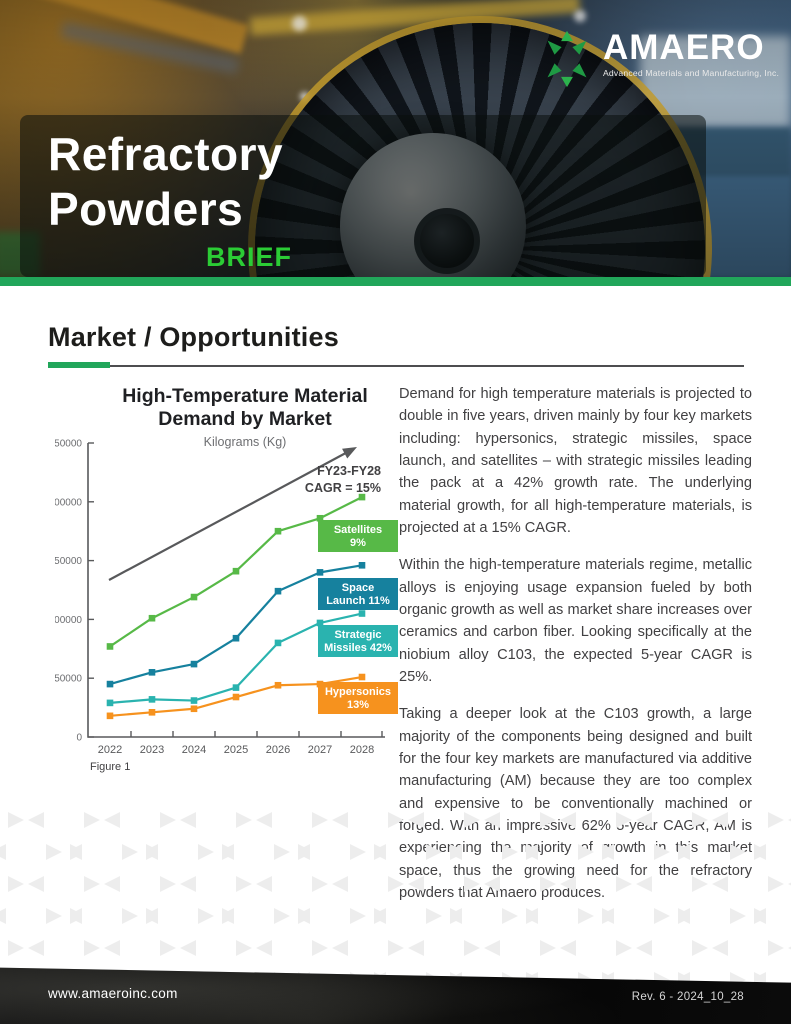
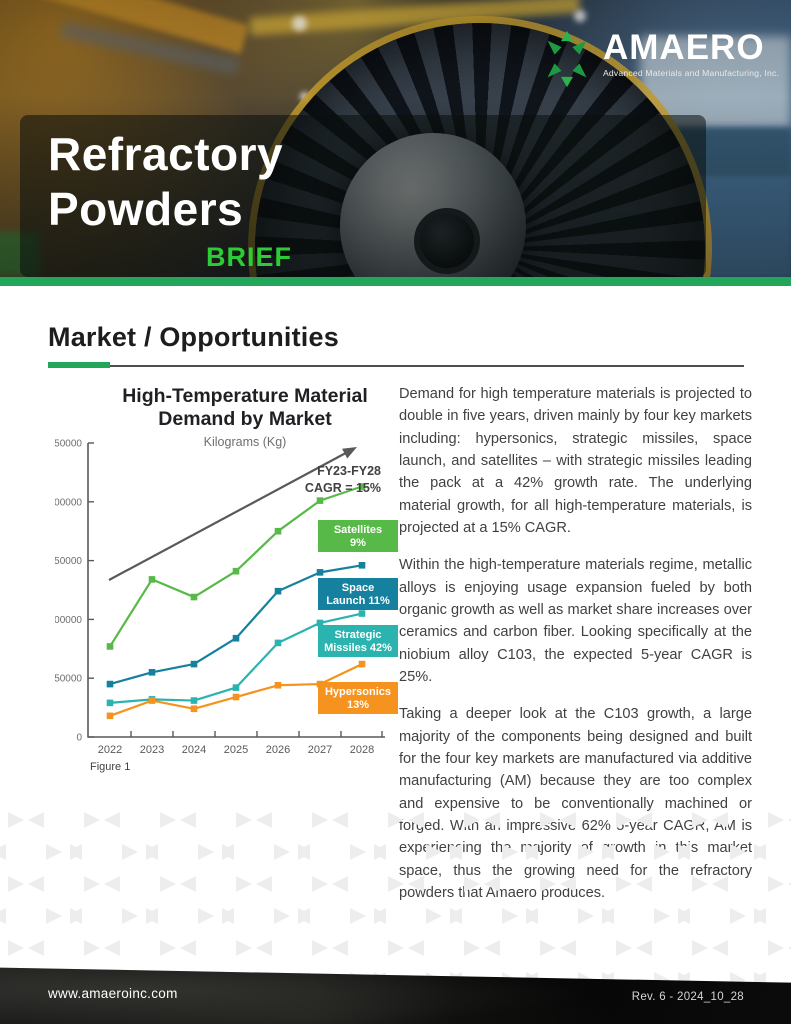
Satellites/2023: 101000 -> 134000
Hypersonics/2023: 21000 -> 31000
Satellites/2027: 186000 -> 201000
Satellites/2028: 204000 -> 213000
Hypersonics/2028: 51000 -> 62000
